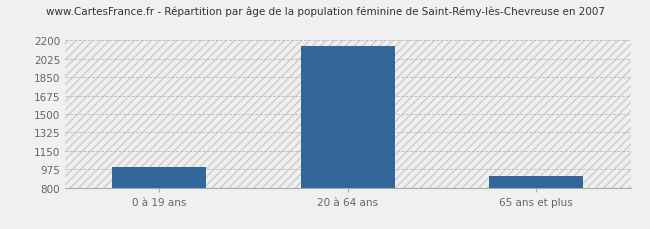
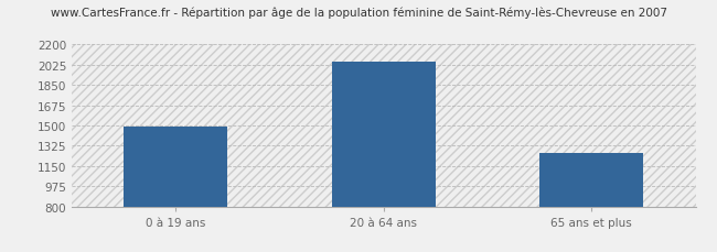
0 à 19 ans: 1000 -> 1490
20 à 64 ans: 2150 -> 2050
65 ans et plus: 910 -> 1260
